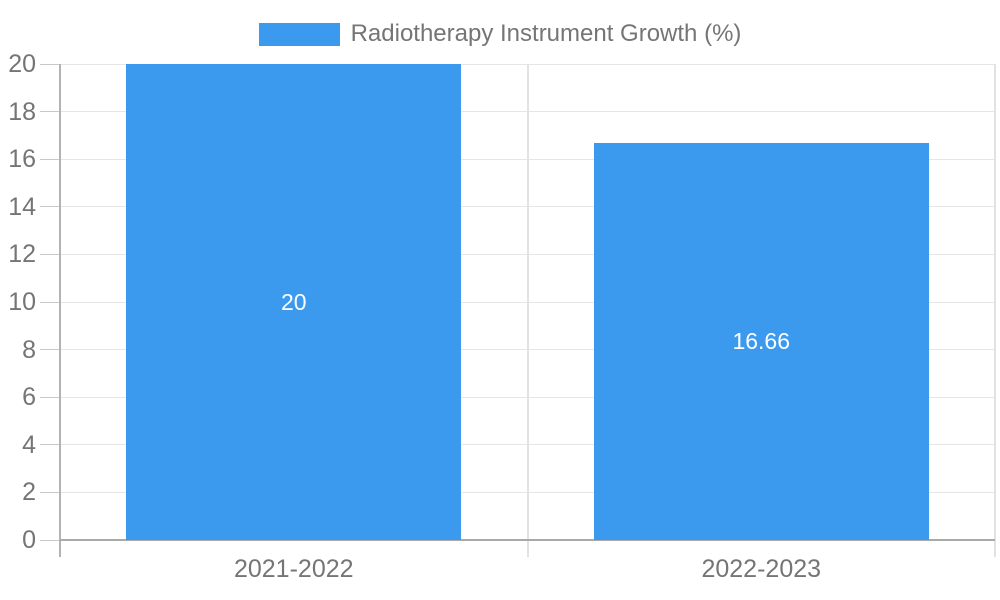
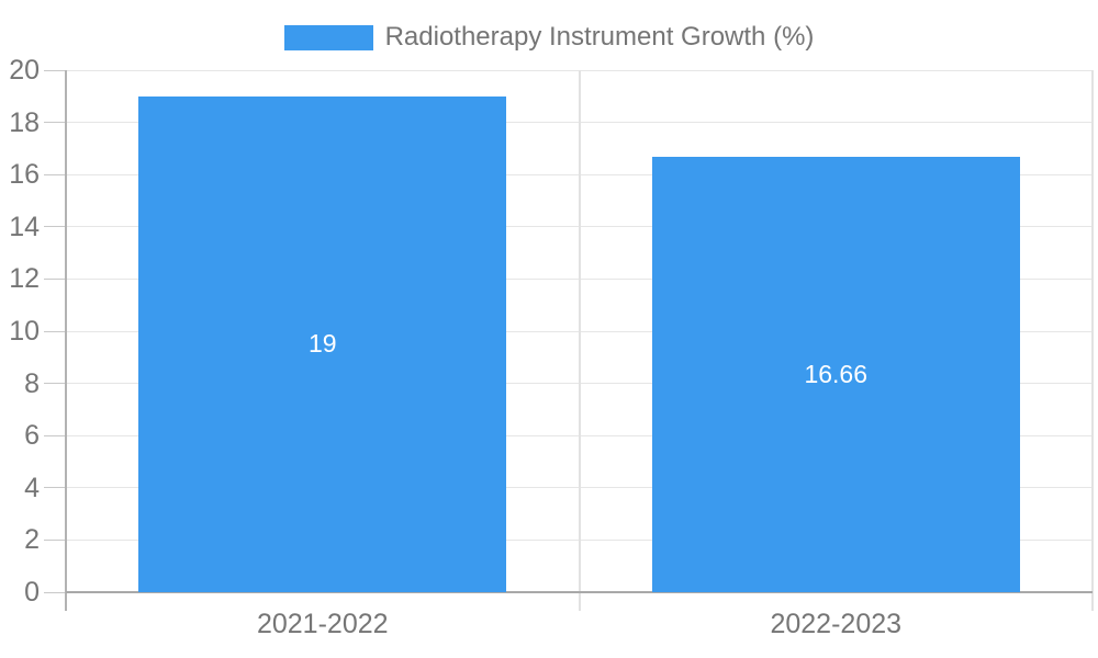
2021-2022: 20 -> 19
